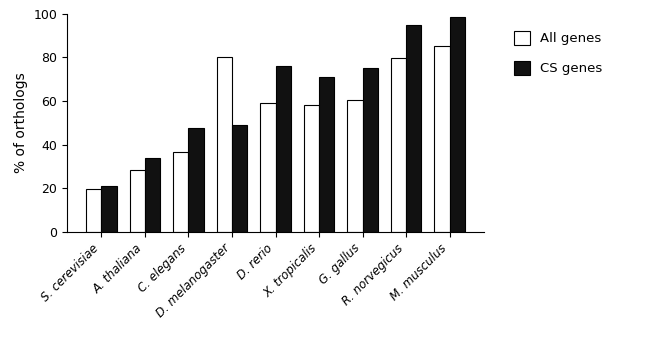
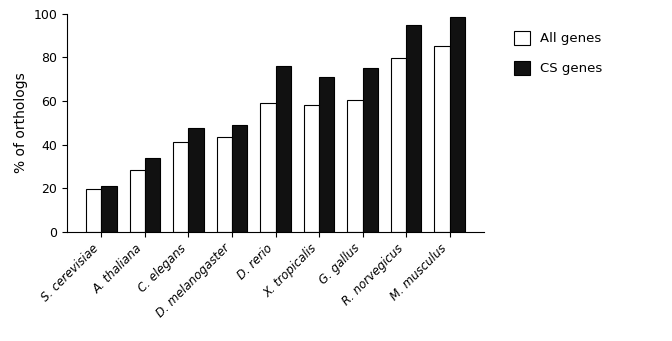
All genes/C. elegans: 36.5 -> 41.0
All genes/D. melanogaster: 80.0 -> 43.5
